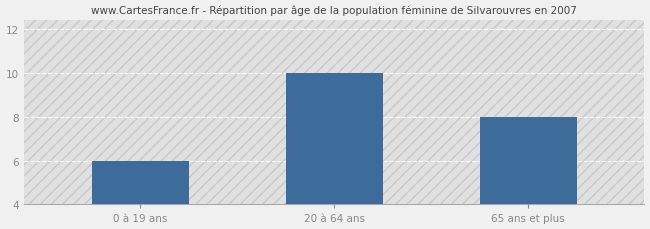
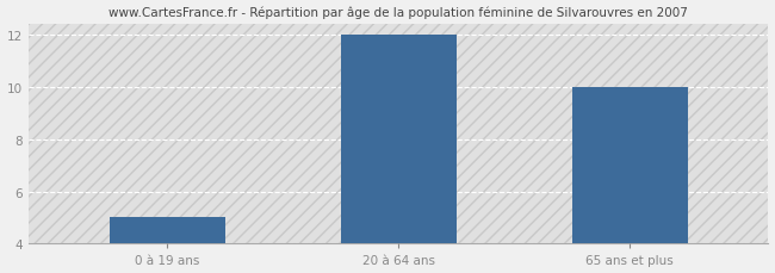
0 à 19 ans: 6 -> 5
20 à 64 ans: 10 -> 12
65 ans et plus: 8 -> 10
